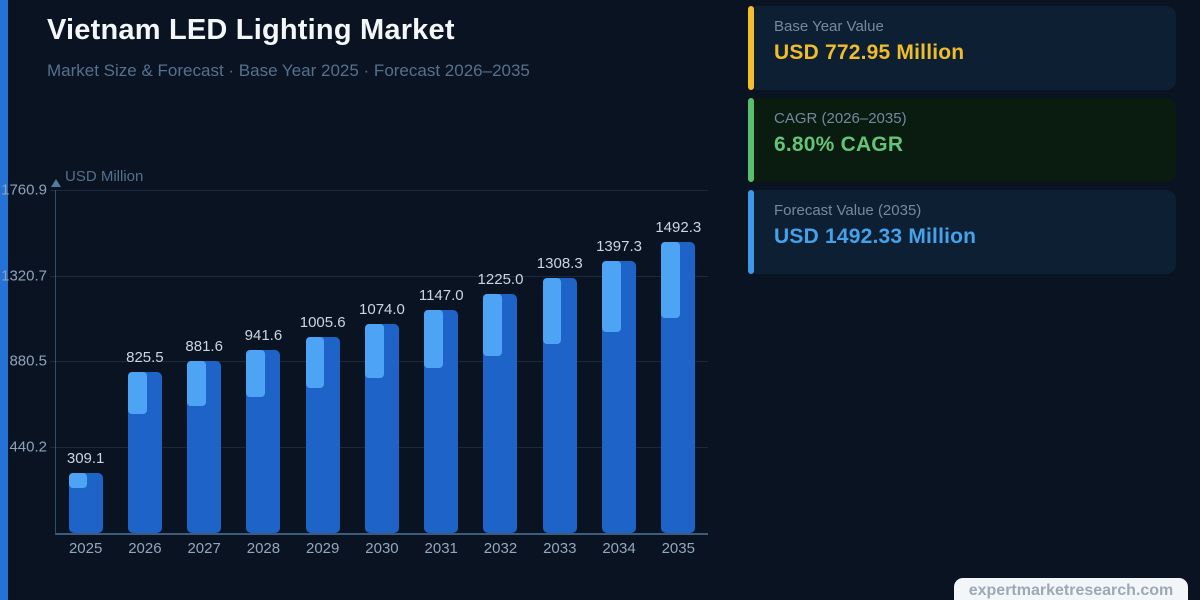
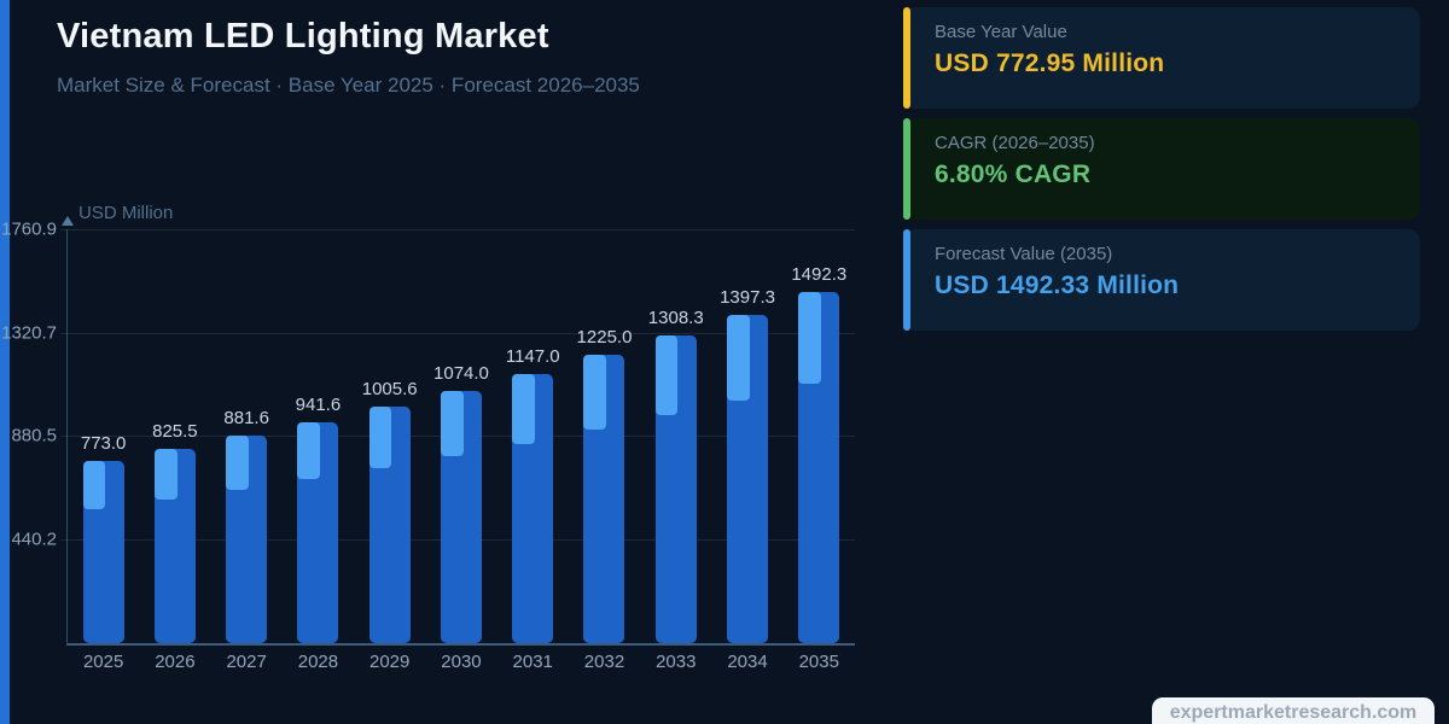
2025: 309.1 -> 773.0
